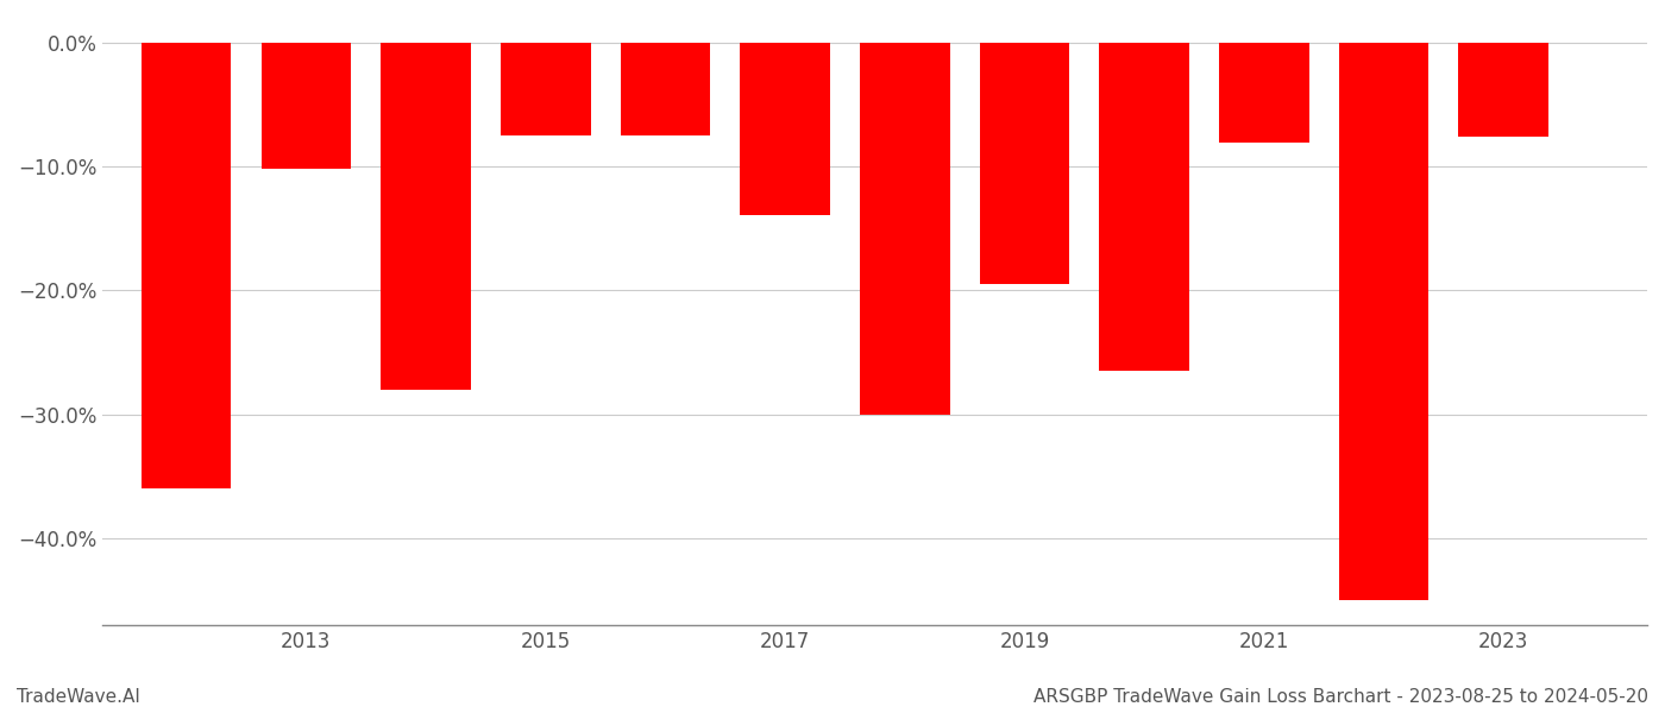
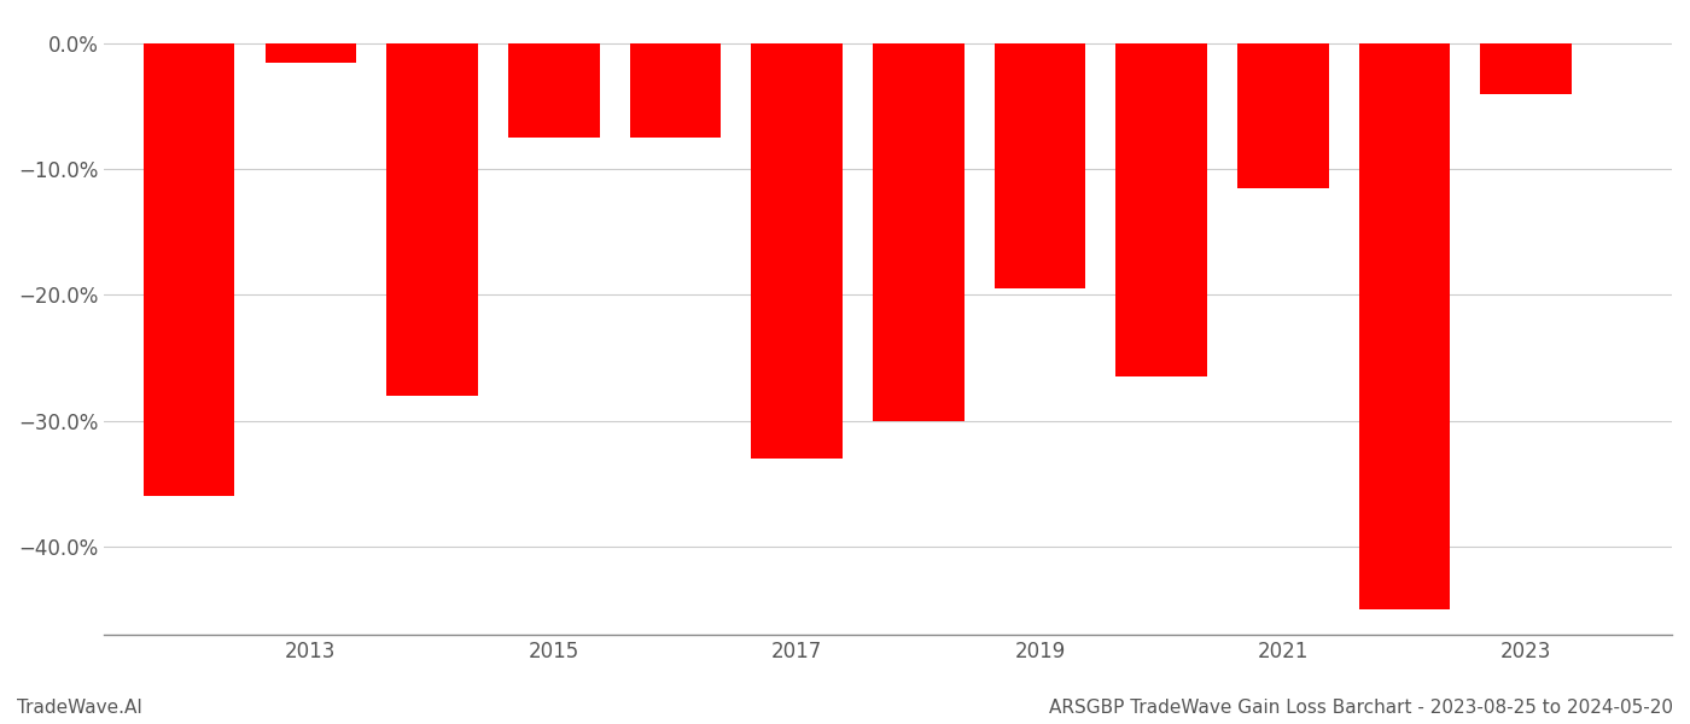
2013: -10.2% -> -1.5%
2017: -13.9% -> -33.0%
2021: -8.1% -> -11.5%
2023: -7.6% -> -4.0%
